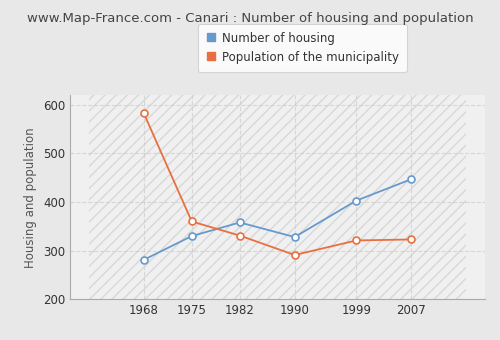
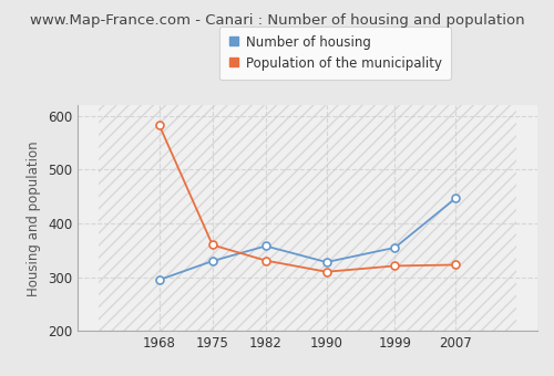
Number of housing/1968: 281 -> 295
Population of the municipality/1990: 291 -> 310
Number of housing/1999: 403 -> 355
